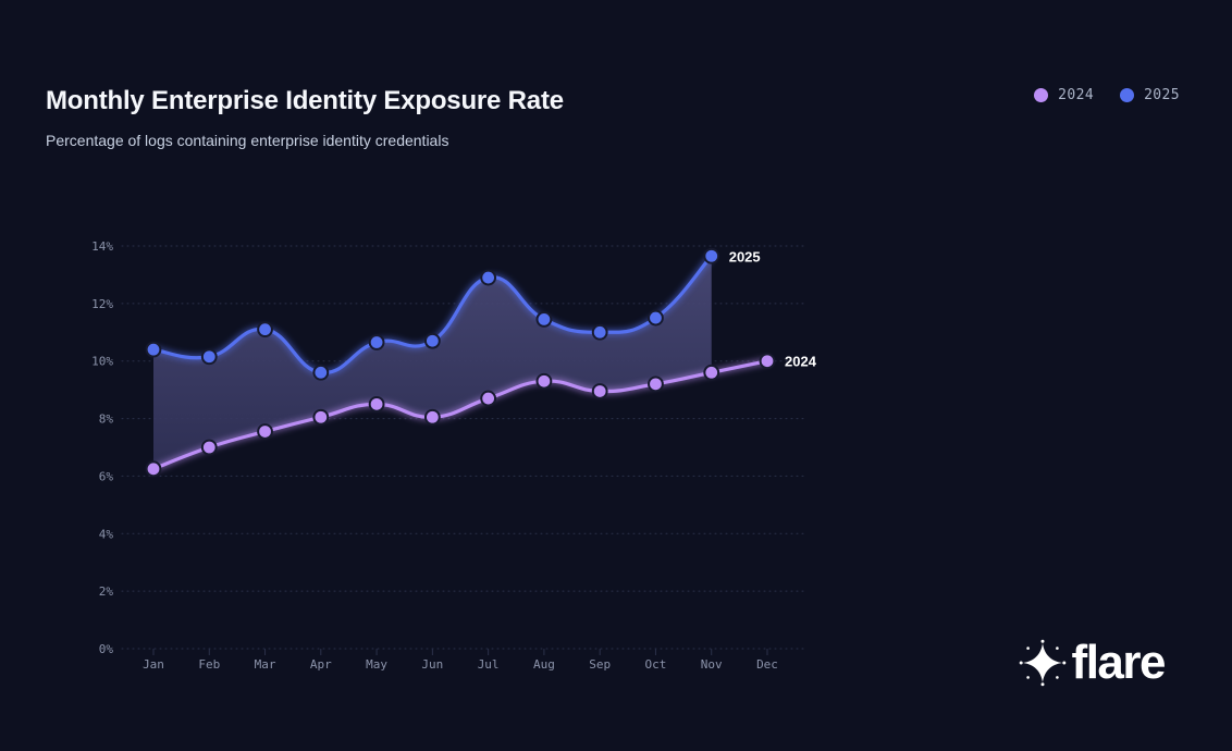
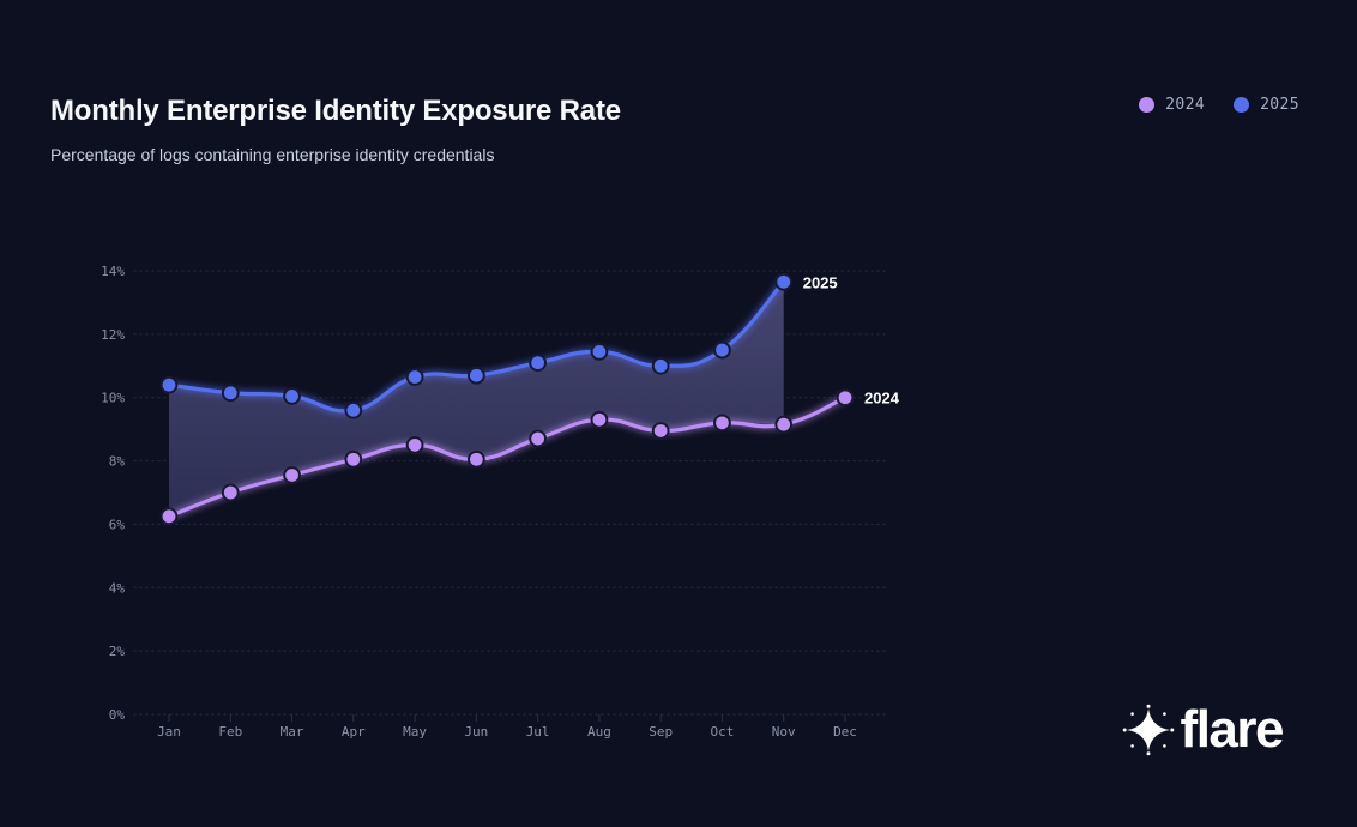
2025/Mar: 11.1% -> 10.1%
2025/Jul: 12.9% -> 11.1%
2024/Nov: 9.6% -> 9.2%
